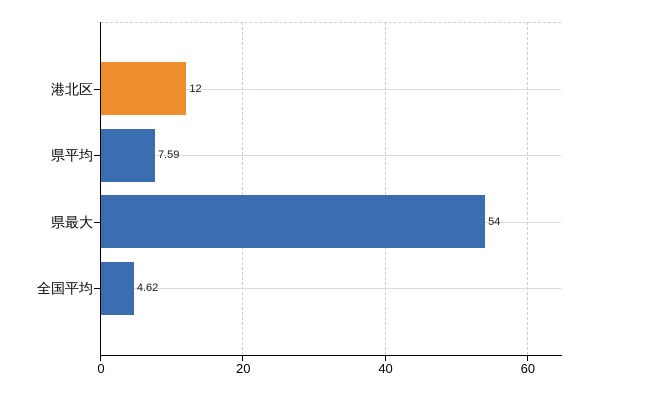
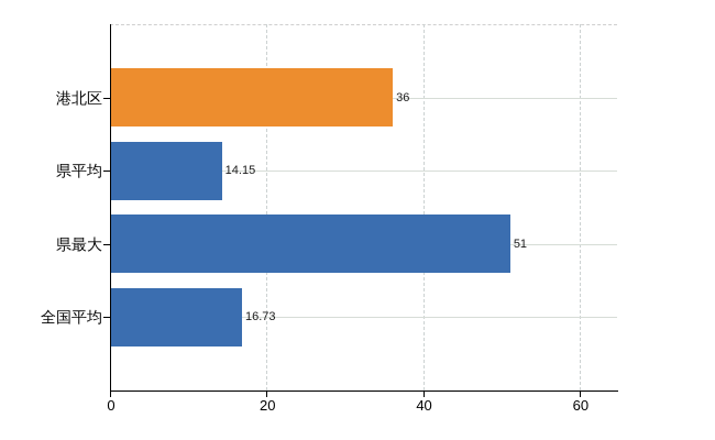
港北区: 12 -> 36
県平均: 7.59 -> 14.15
県最大: 54 -> 51
全国平均: 4.62 -> 16.73
